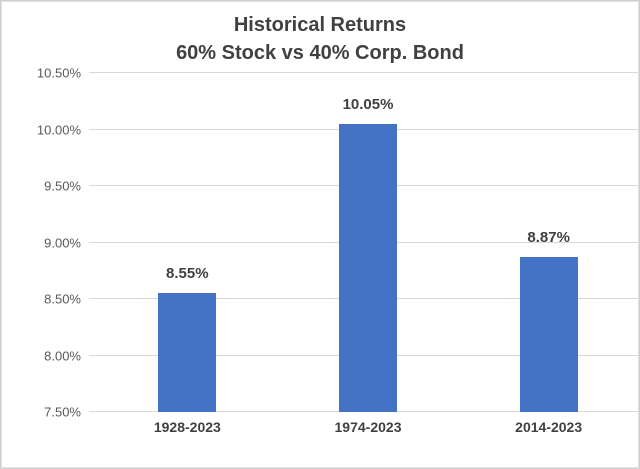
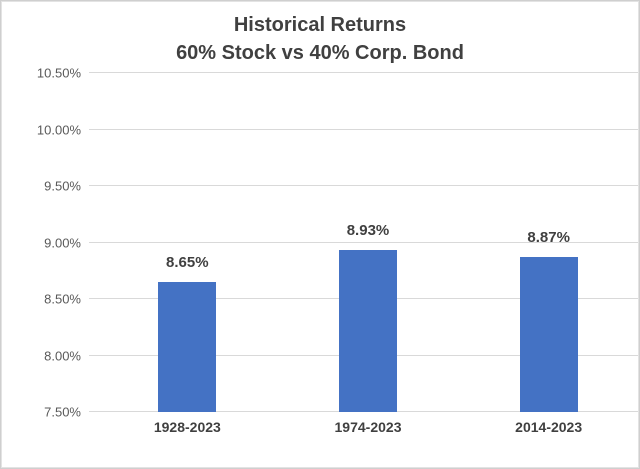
1928-2023: 8.55% -> 8.65%
1974-2023: 10.05% -> 8.93%
